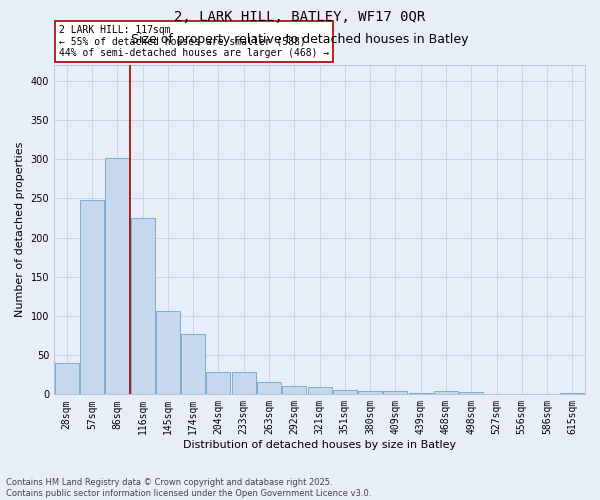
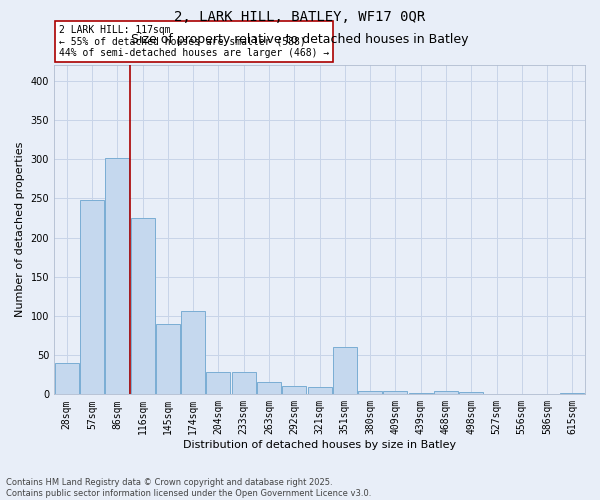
145sqm: 106 -> 90
174sqm: 77 -> 106
351sqm: 5 -> 60
